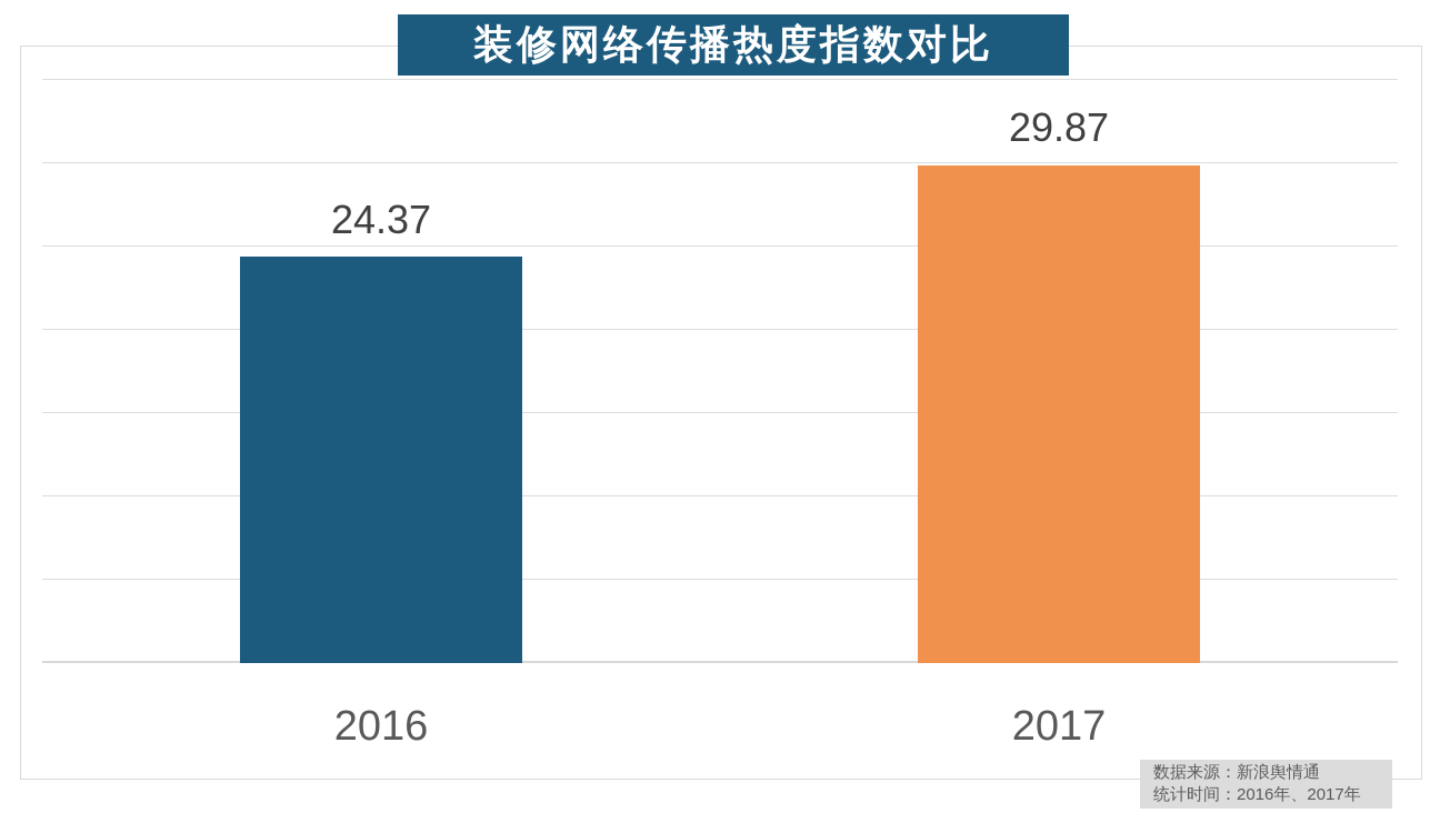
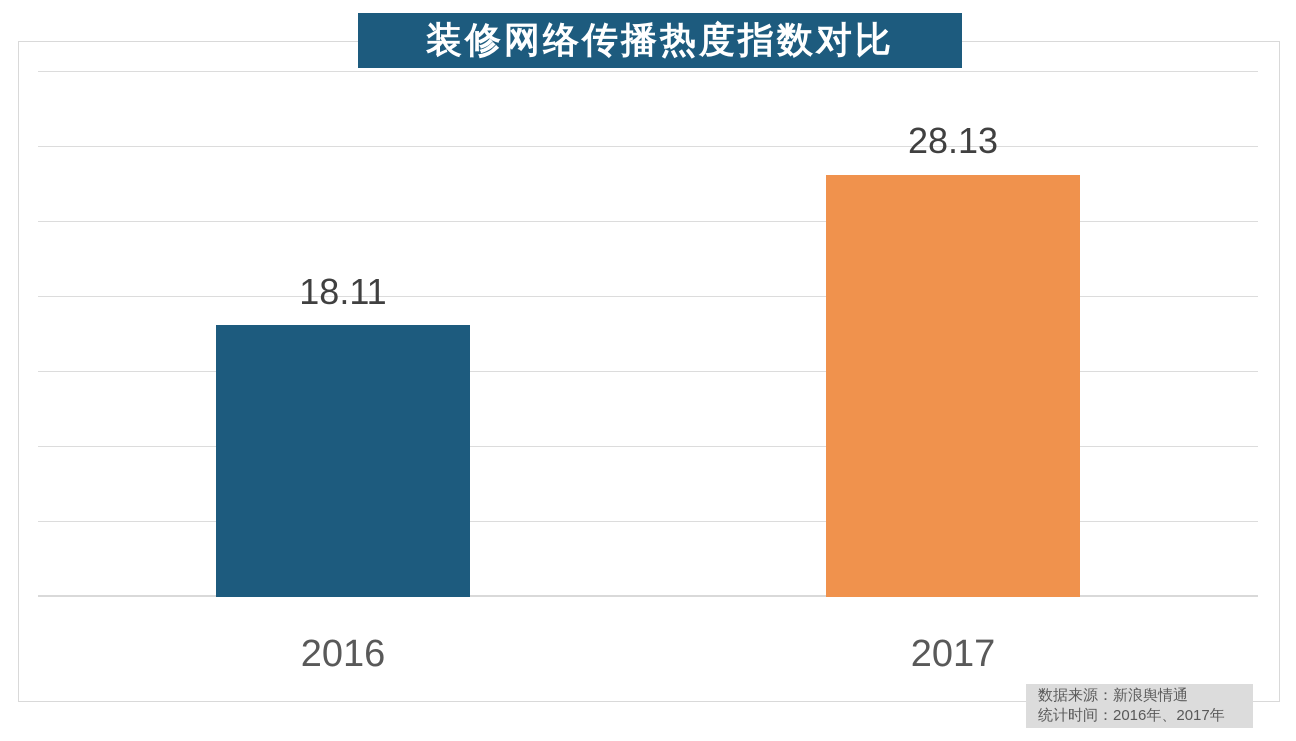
2016: 24.37 -> 18.11
2017: 29.87 -> 28.13
